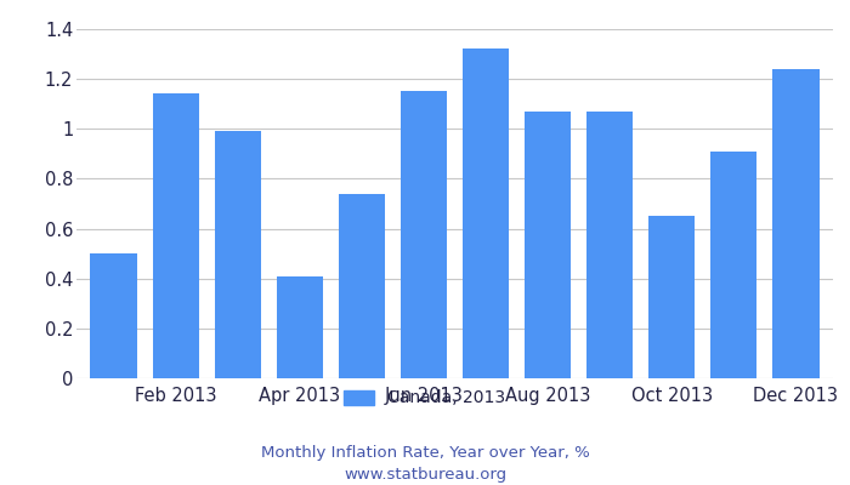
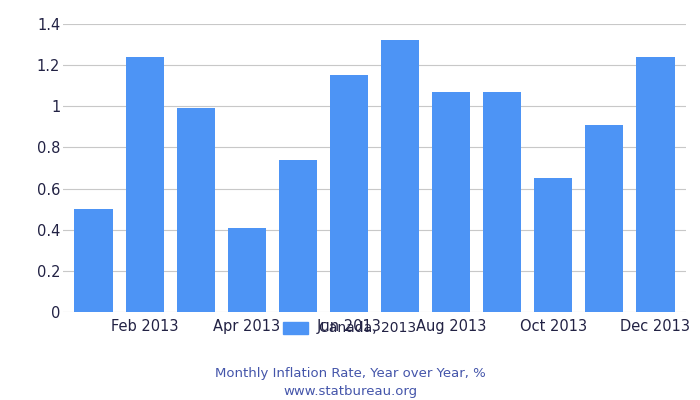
Feb 2013: 1.14 -> 1.24
